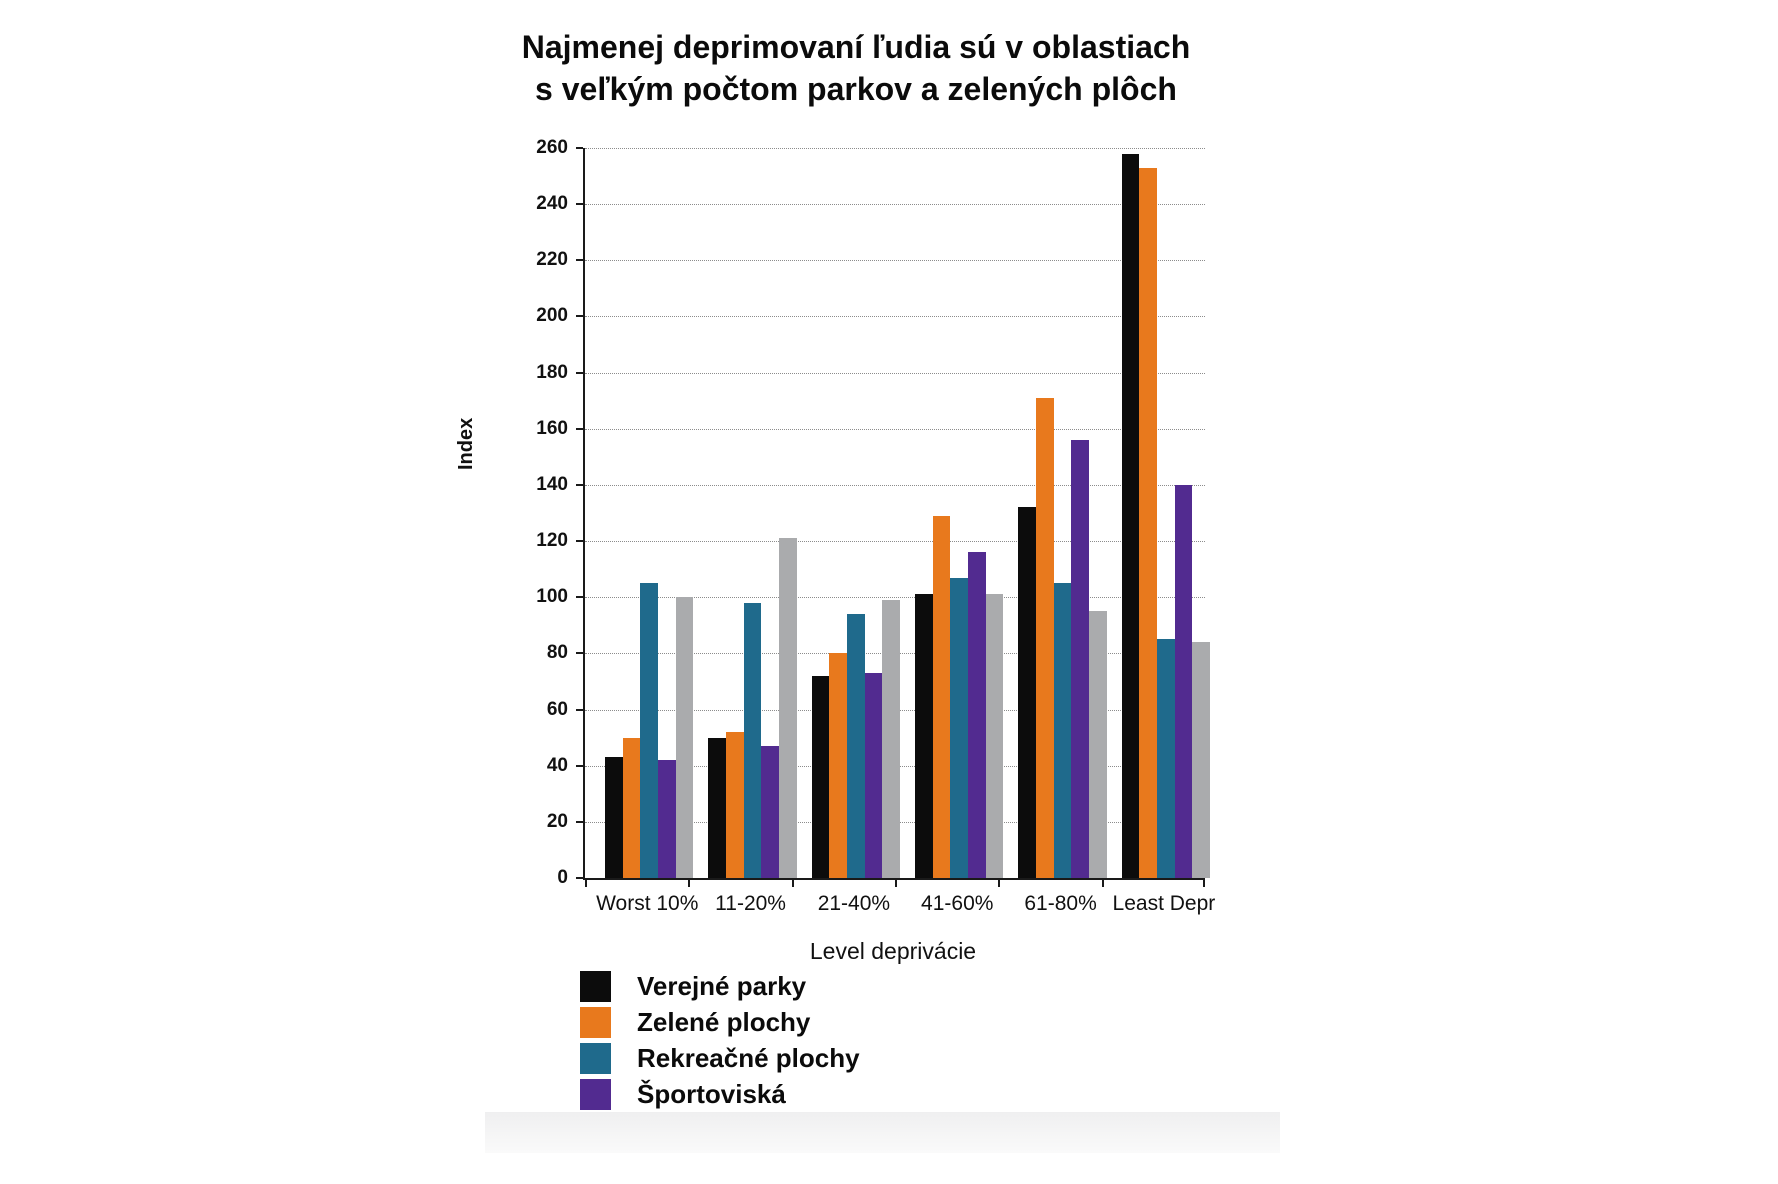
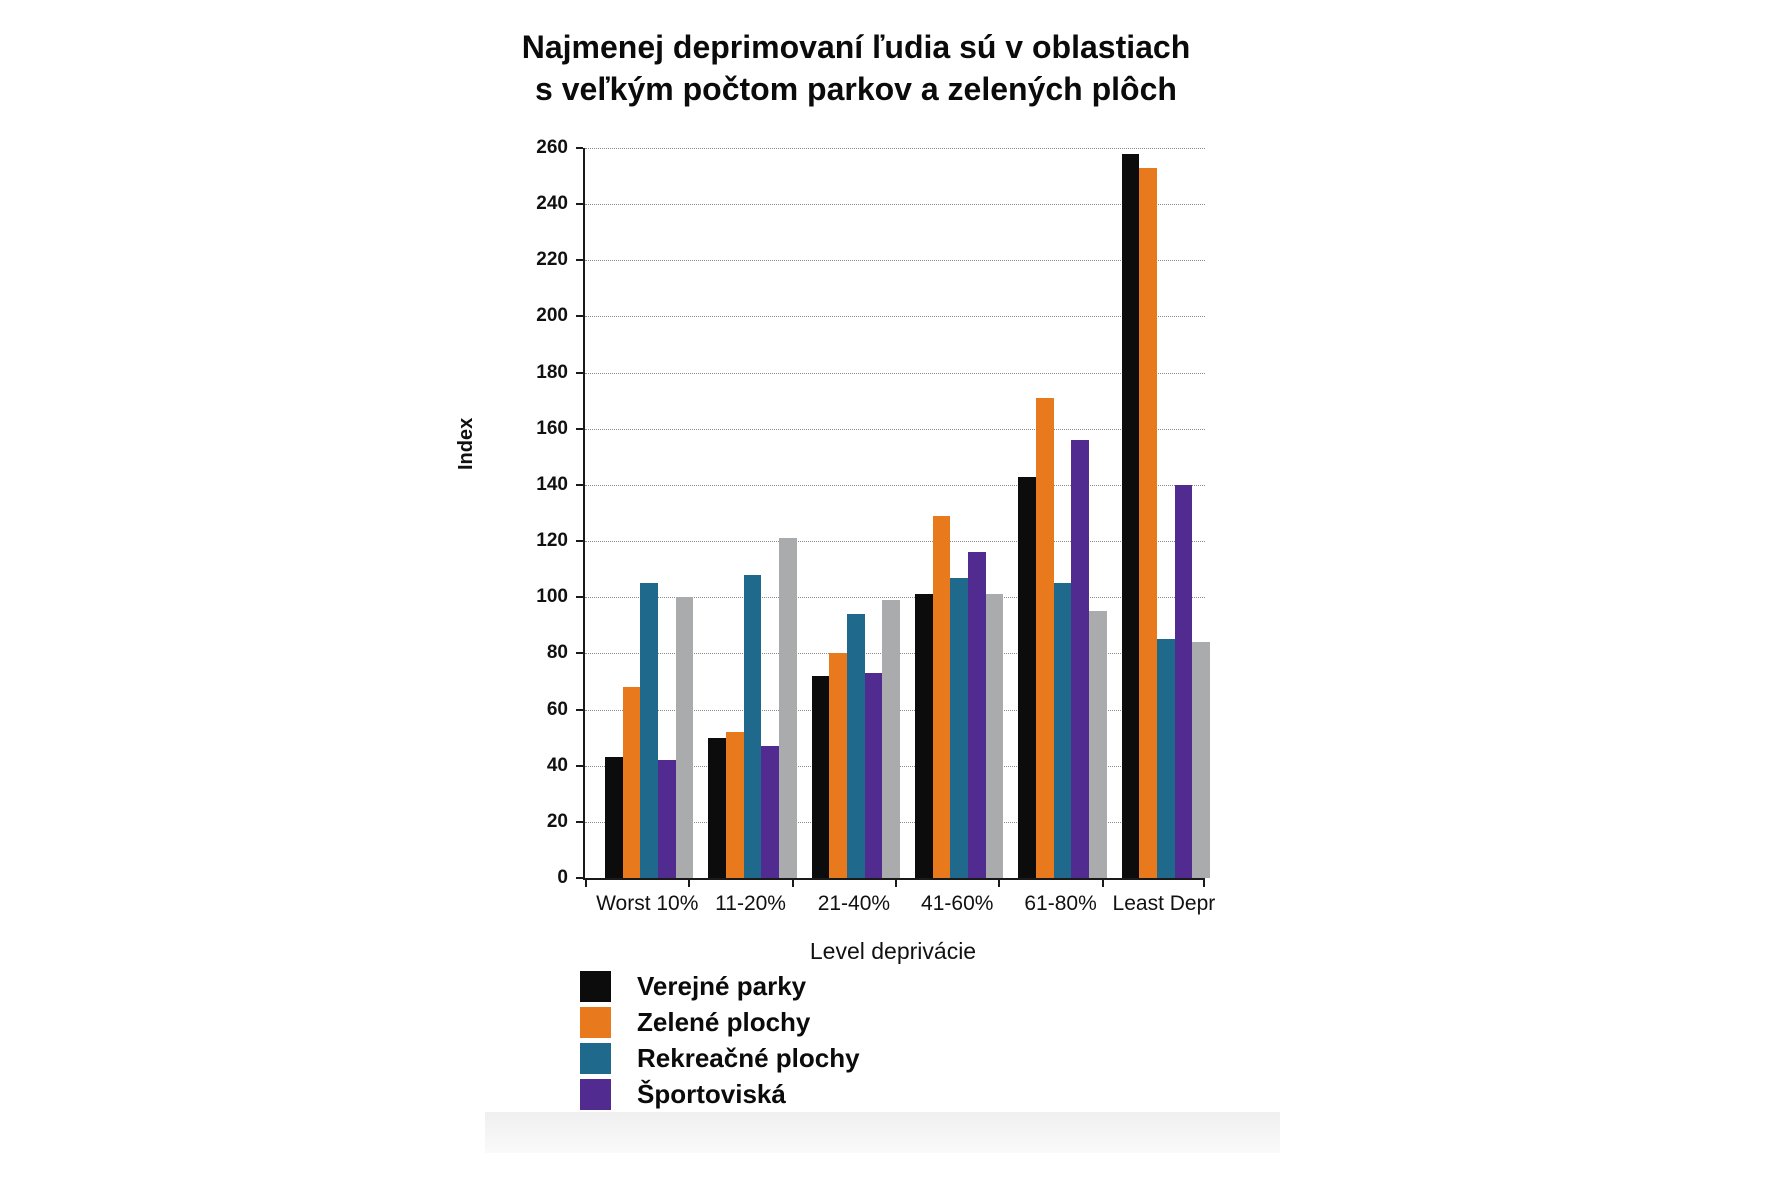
Zelené plochy/Worst 10%: 50 -> 68
Rekreačné plochy/11-20%: 98 -> 108
Verejné parky/61-80%: 132 -> 143
